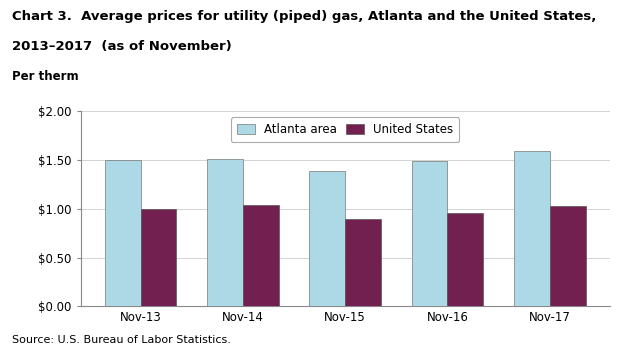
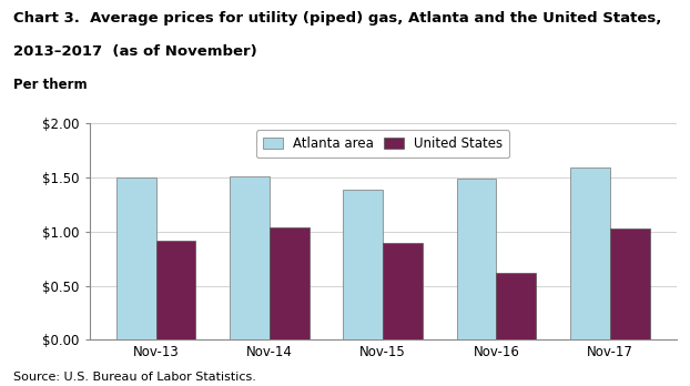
United States/Nov-13: $1.00 -> $0.92
United States/Nov-16: $0.96 -> $0.62
